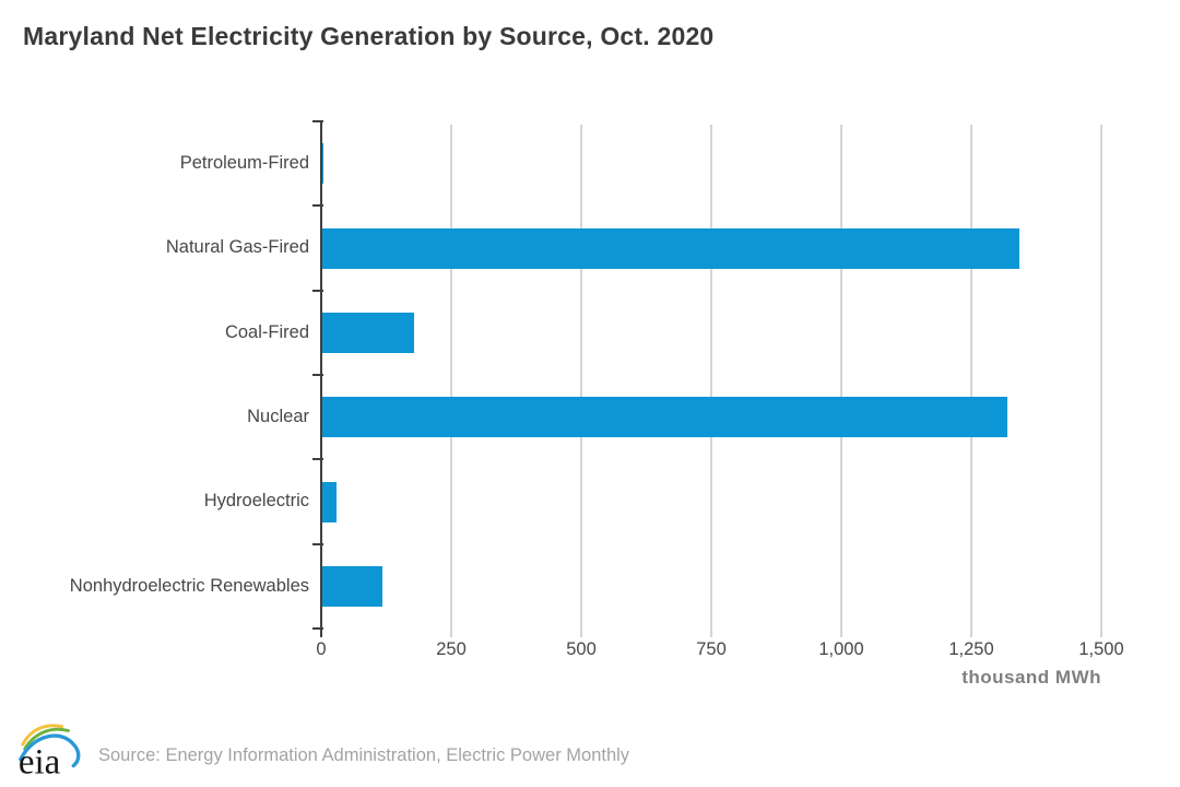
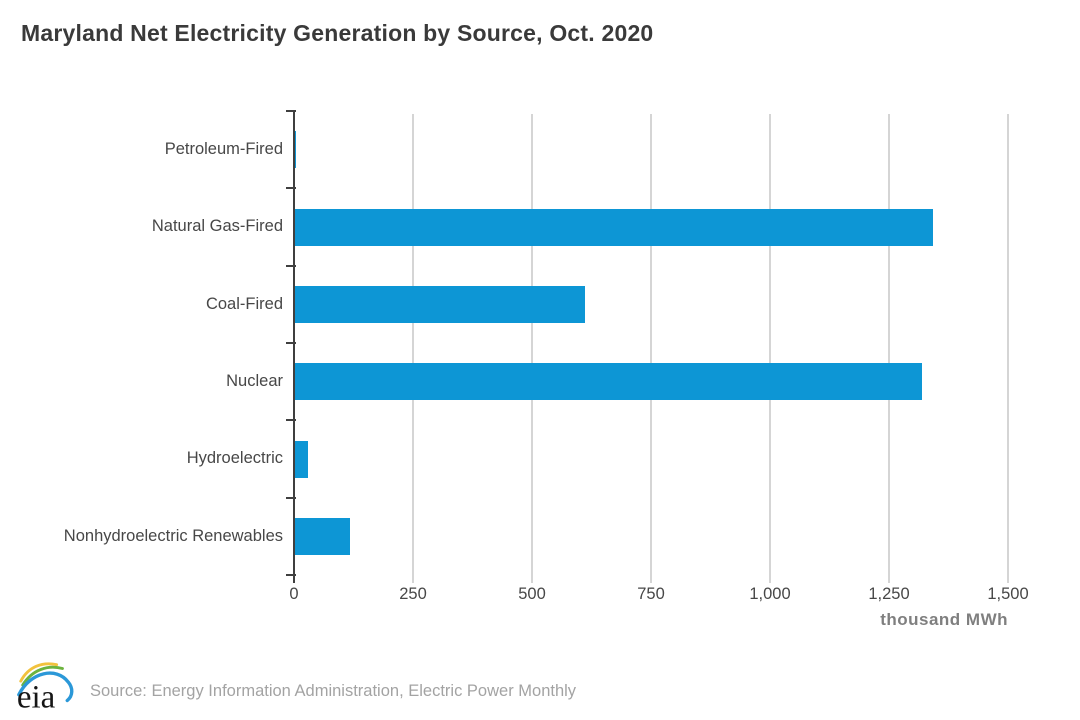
Coal-Fired: 180 -> 610
